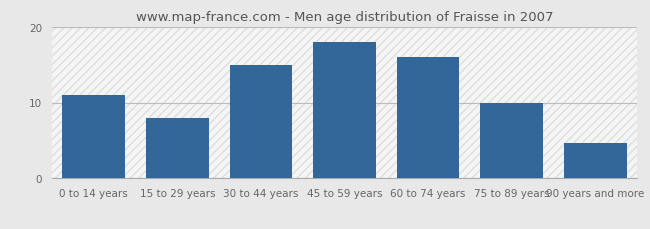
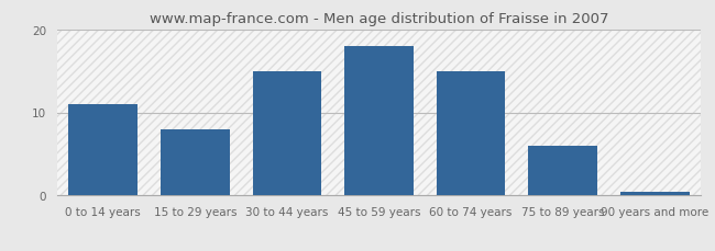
60 to 74 years: 16.0 -> 15.0
75 to 89 years: 10.0 -> 6.0
90 years and more: 4.6 -> 0.5
